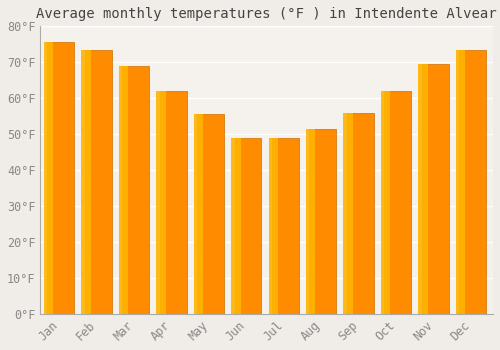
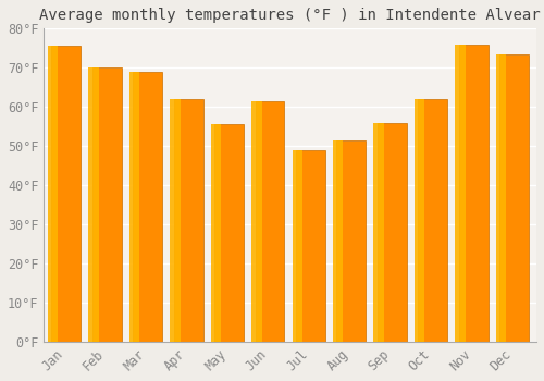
Feb: 73.5°F -> 70.0°F
Jun: 49.0°F -> 61.5°F
Nov: 69.5°F -> 76.0°F
